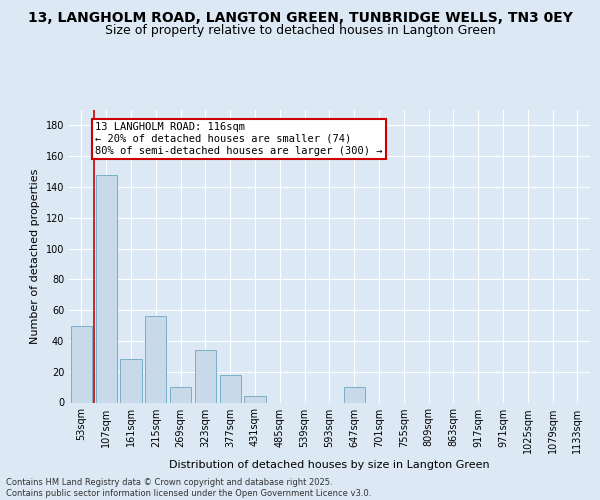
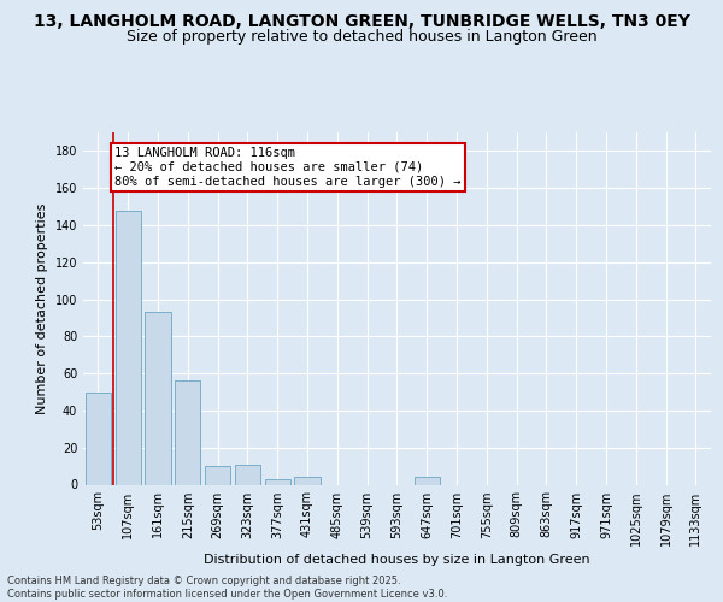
161sqm: 28 -> 93
323sqm: 34 -> 11
377sqm: 18 -> 3
647sqm: 10 -> 4
